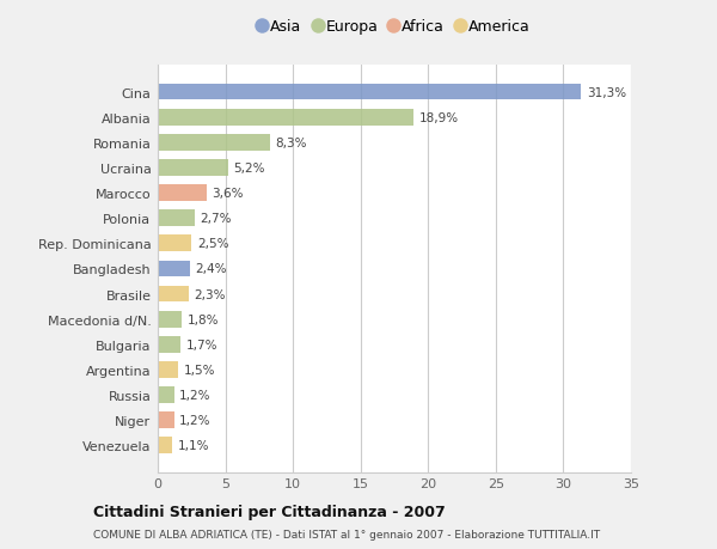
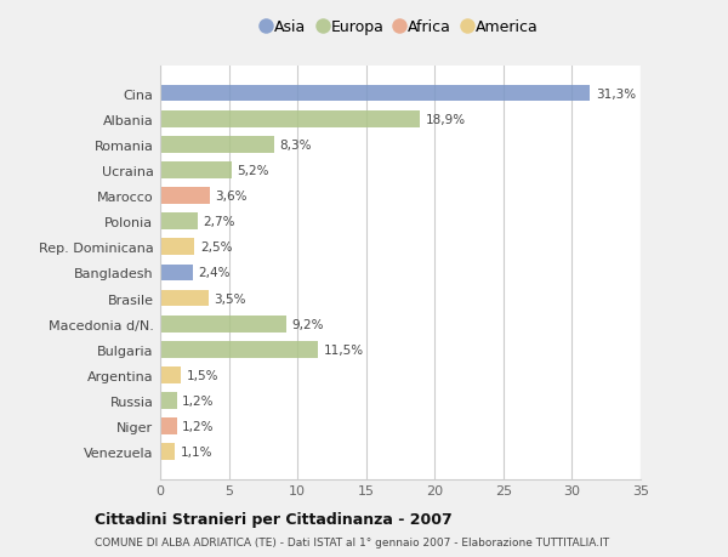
Brasile: 2,3% -> 3,5%
Macedonia d/N.: 1,8% -> 9,2%
Bulgaria: 1,7% -> 11,5%
